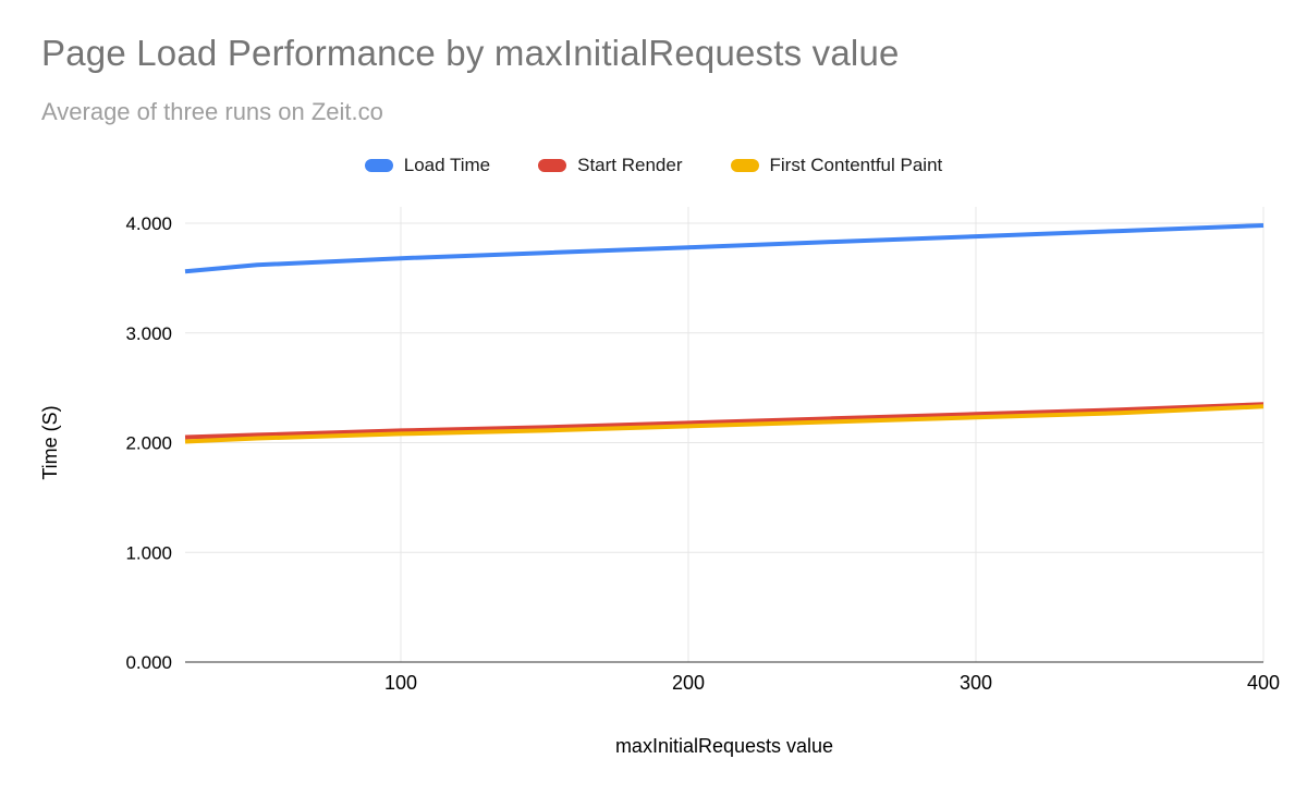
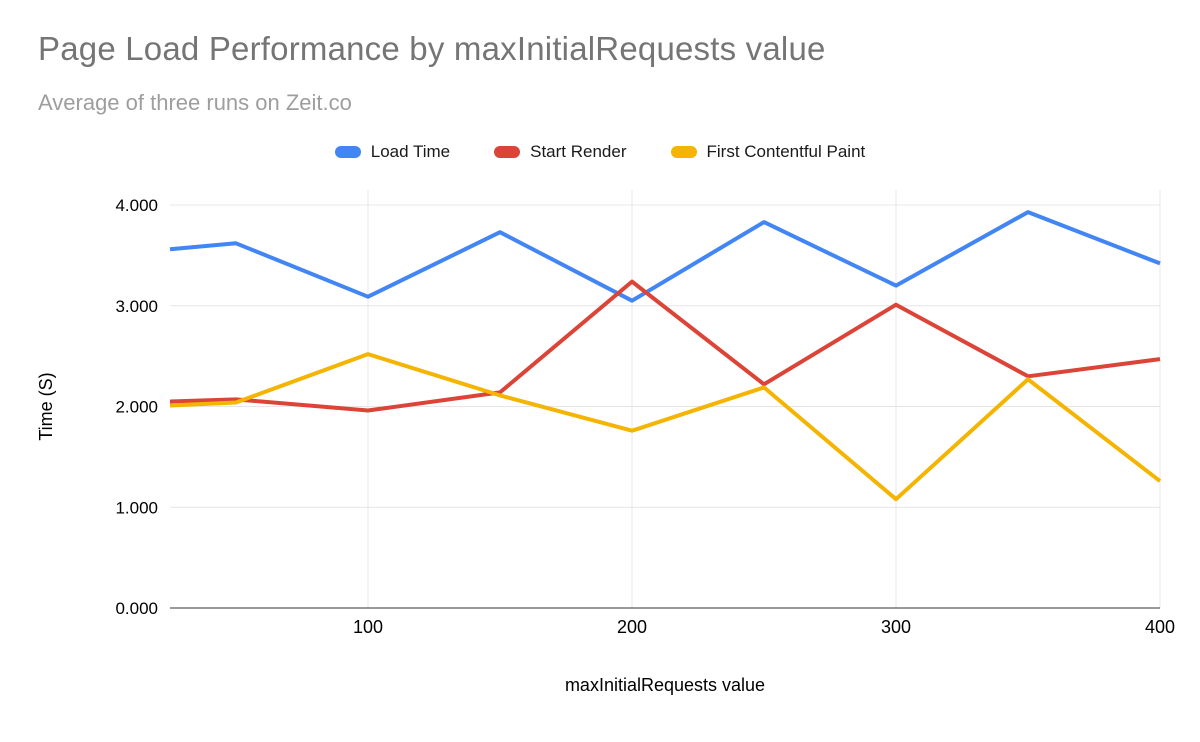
Load Time/100: 3.68 -> 3.09
Start Render/100: 2.11 -> 1.96
First Contentful Paint/100: 2.08 -> 2.52
Load Time/200: 3.78 -> 3.05
Start Render/200: 2.18 -> 3.24
First Contentful Paint/200: 2.15 -> 1.76
Load Time/300: 3.88 -> 3.20
Start Render/300: 2.26 -> 3.01
First Contentful Paint/300: 2.23 -> 1.08
Load Time/400: 3.98 -> 3.42
Start Render/400: 2.35 -> 2.47
First Contentful Paint/400: 2.33 -> 1.26
